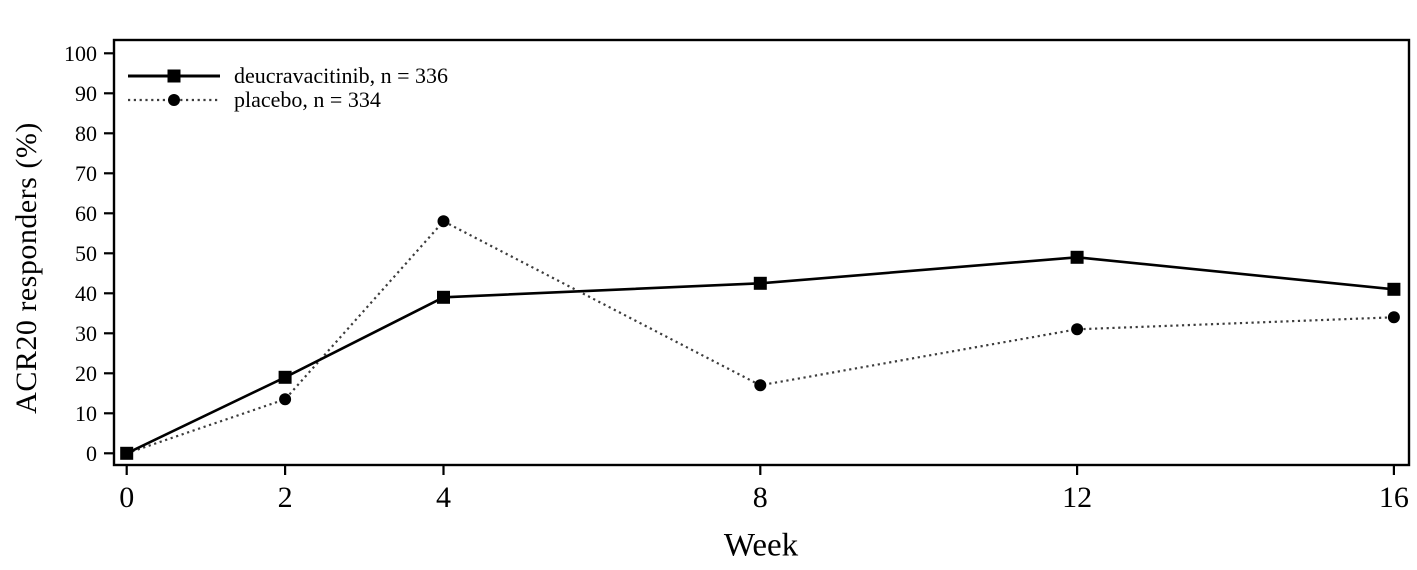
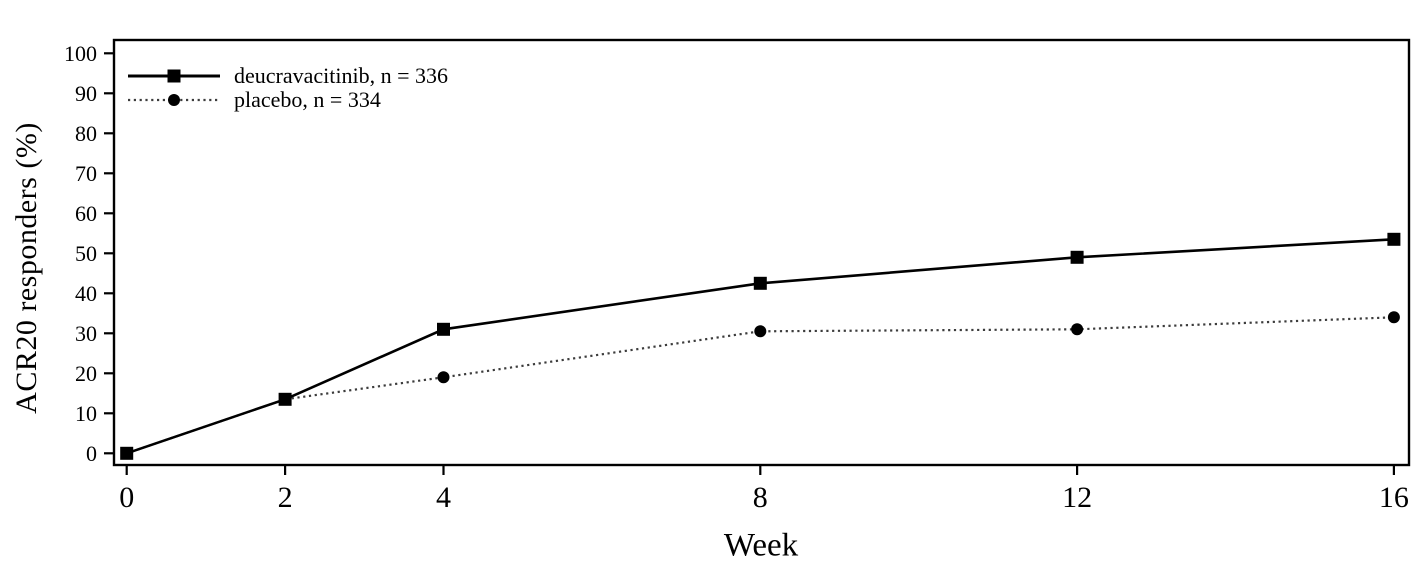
deucravacitinib, n = 336/2: 19 -> 14
deucravacitinib, n = 336/4: 39 -> 31
placebo, n = 334/4: 58 -> 19
placebo, n = 334/8: 17 -> 30
deucravacitinib, n = 336/16: 41 -> 54
